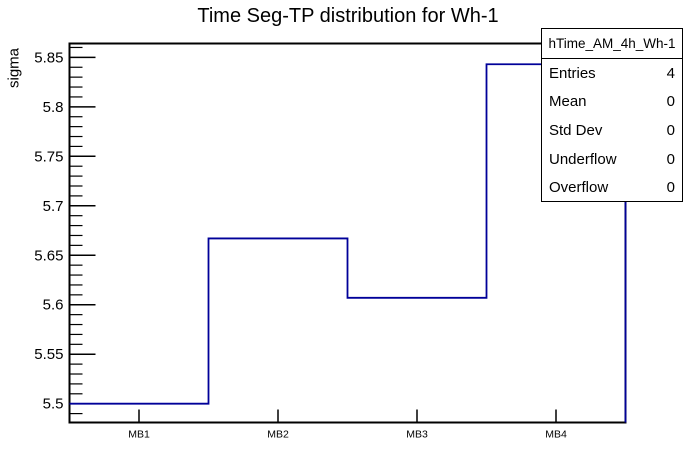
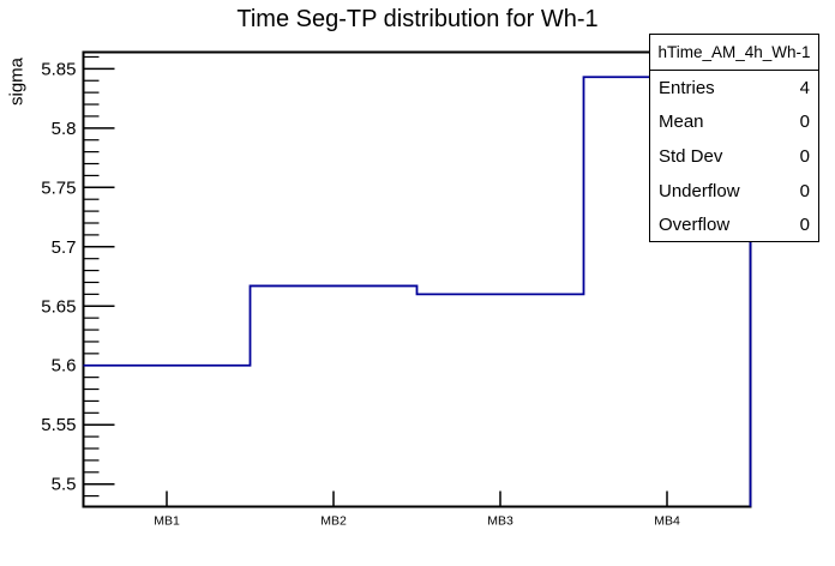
MB1: 5.50 -> 5.60
MB3: 5.61 -> 5.66
